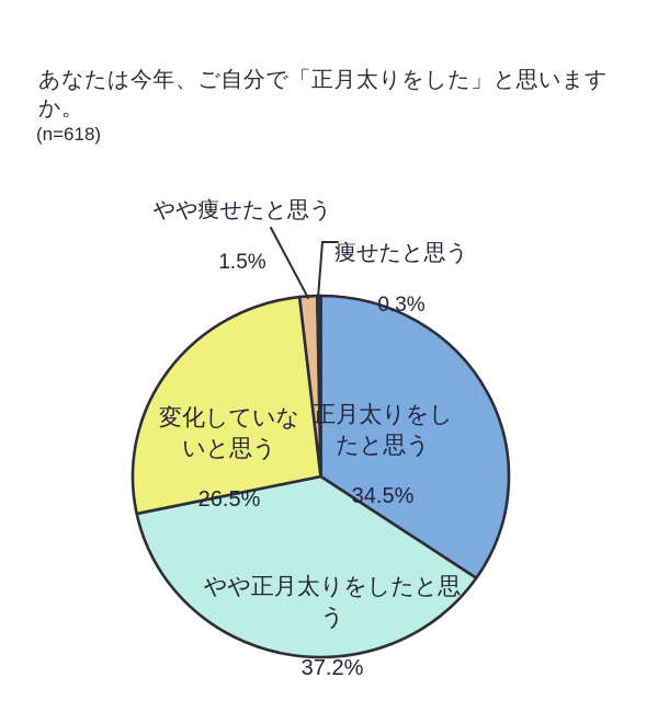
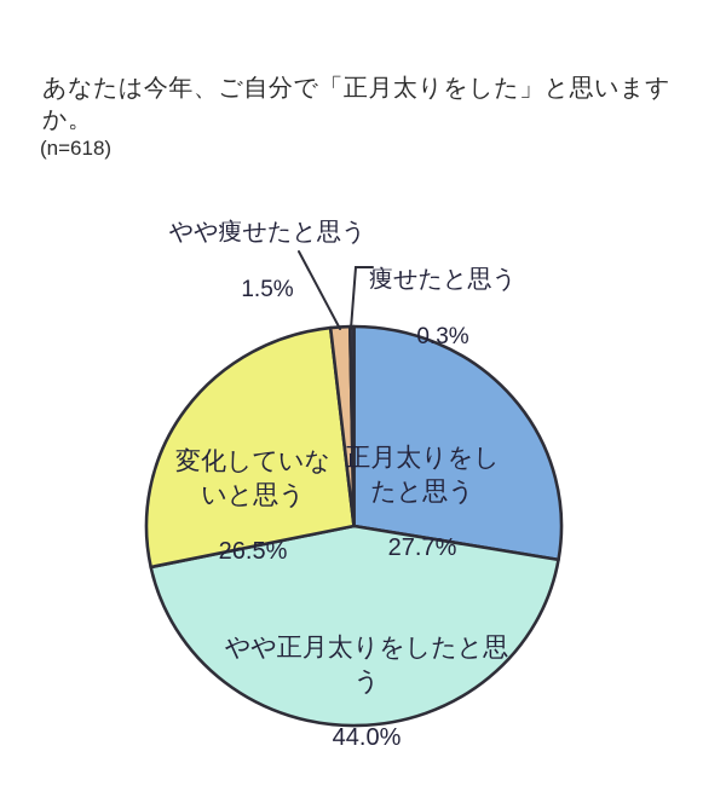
正月太りをしたと思う: 34.5% -> 27.7%
やや正月太りをしたと思う: 37.2% -> 44.0%
